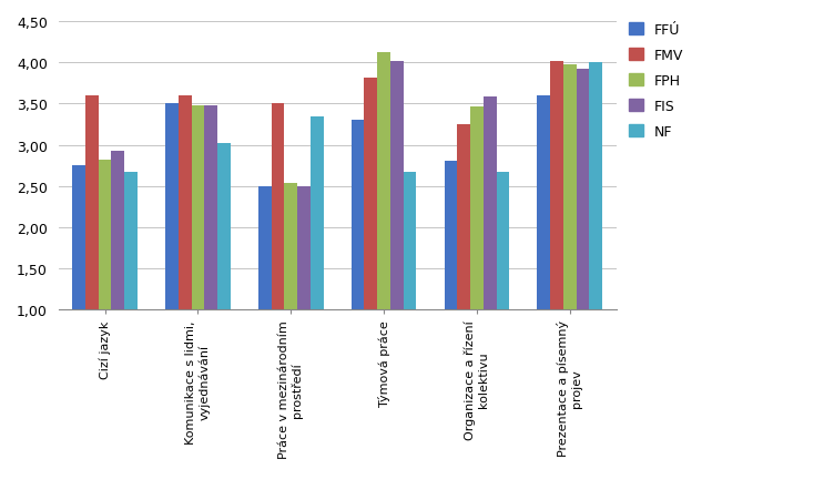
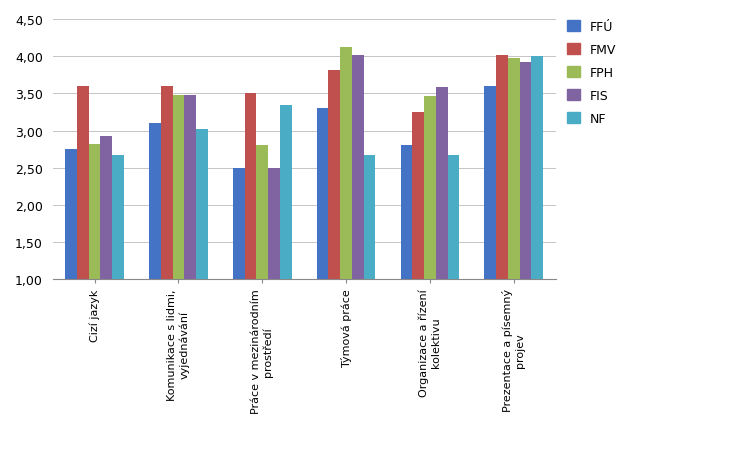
FFÚ/Komunikace s lidmi, vyjednávání: 3,50 -> 3,10
FPH/Práce v mezinárodním prostředí: 2,54 -> 2,80
